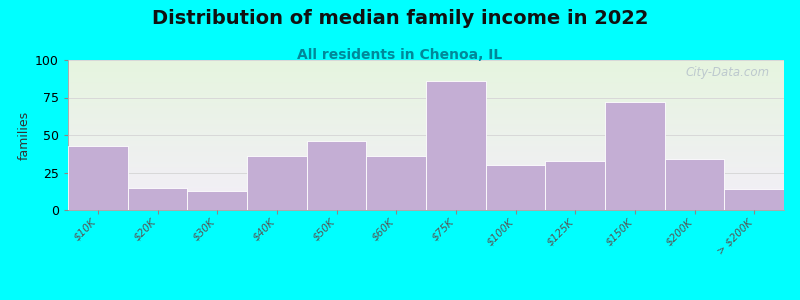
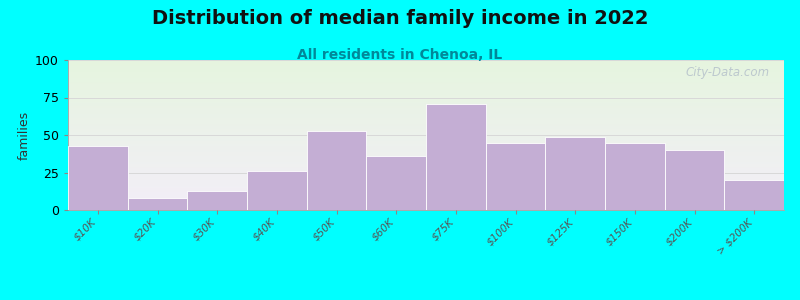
$20K: 15 -> 8
$40K: 36 -> 26
$50K: 46 -> 53
$75K: 86 -> 71
$100K: 30 -> 45
$125K: 33 -> 49
$150K: 72 -> 45
$200K: 34 -> 40
> $200K: 14 -> 20
